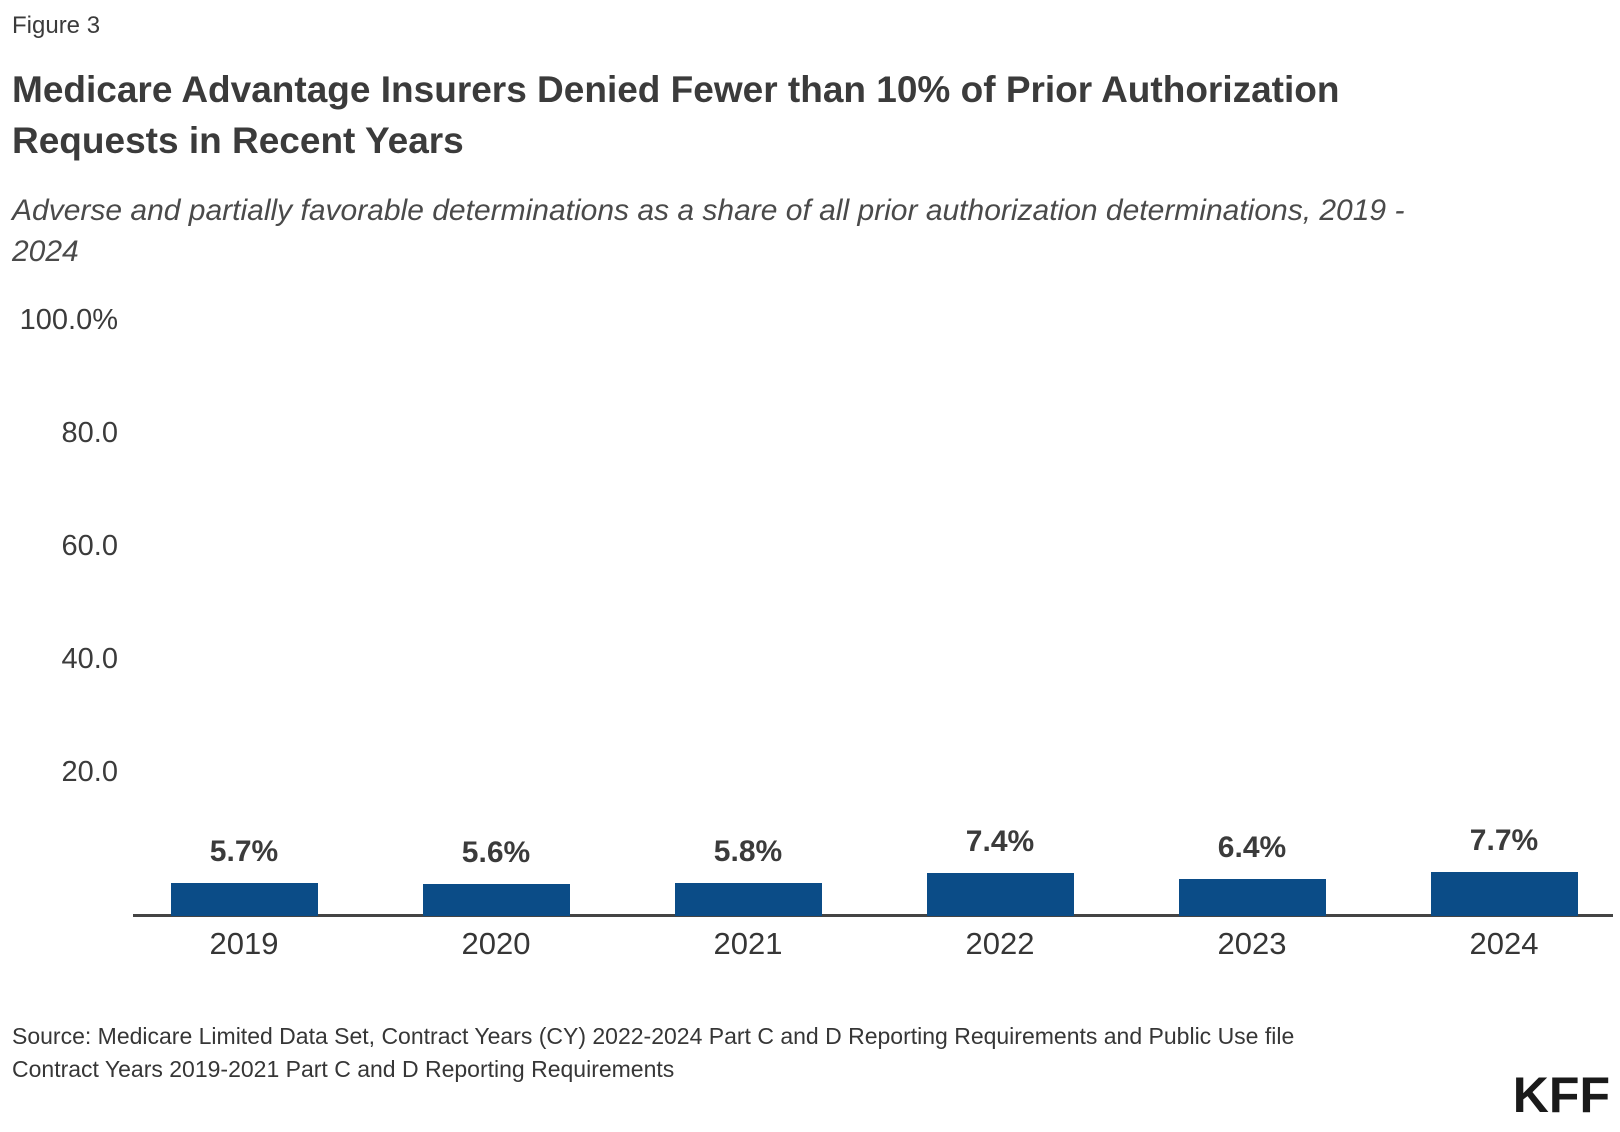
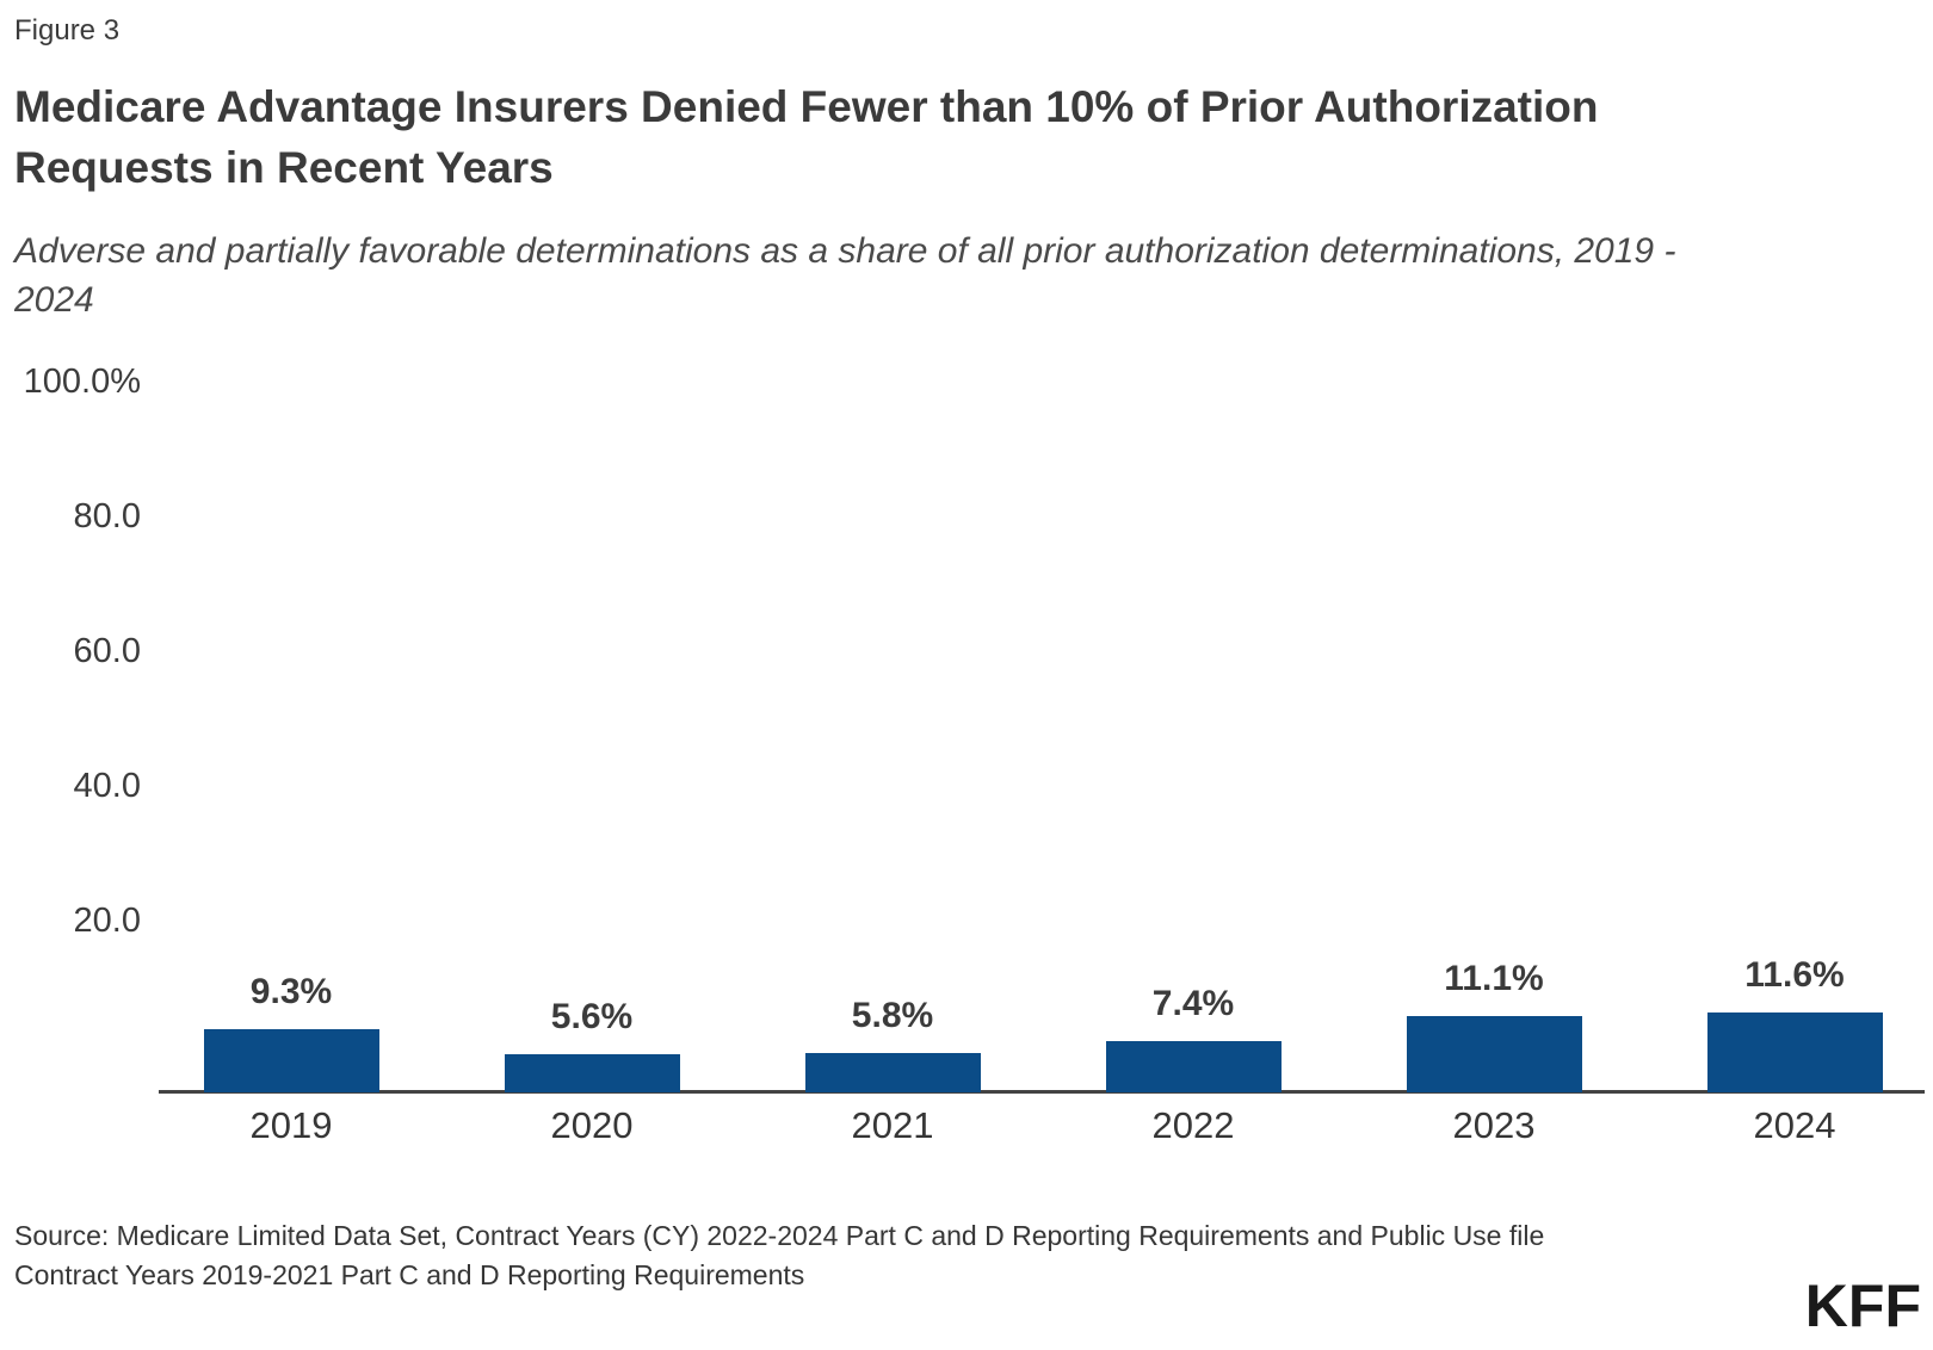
2019: 5.7% -> 9.3%
2023: 6.4% -> 11.1%
2024: 7.7% -> 11.6%
